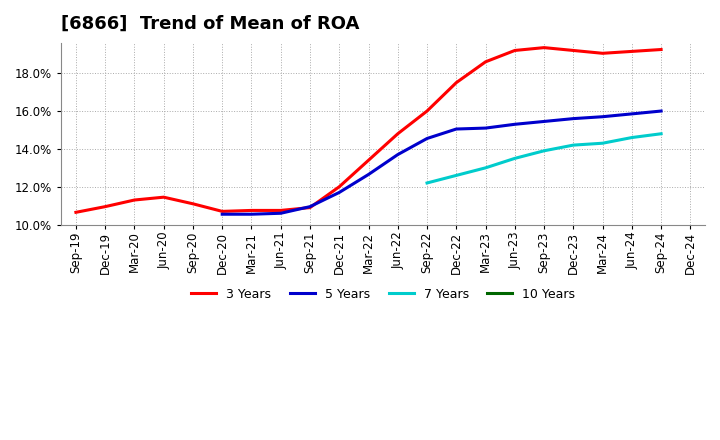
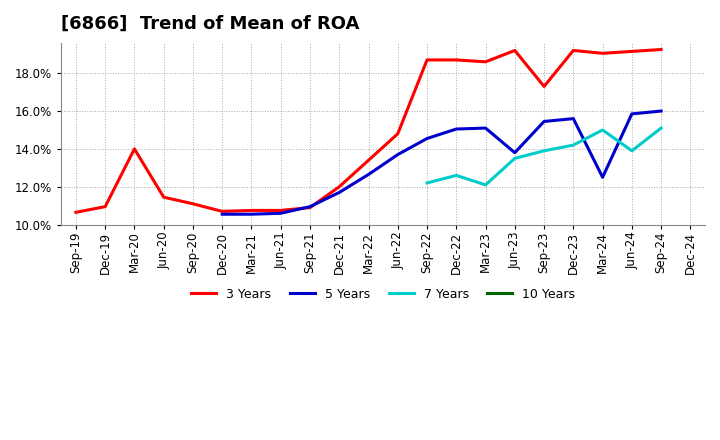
3 Years/Mar-20: 11.3% -> 14.0%
3 Years/Sep-22: 16.0% -> 18.7%
3 Years/Dec-22: 17.5% -> 18.7%
7 Years/Mar-23: 13.0% -> 12.1%
5 Years/Jun-23: 15.3% -> 13.8%
3 Years/Sep-23: 19.4% -> 17.3%
5 Years/Mar-24: 15.7% -> 12.5%
7 Years/Mar-24: 14.3% -> 15.0%
7 Years/Jun-24: 14.6% -> 13.9%
7 Years/Sep-24: 14.8% -> 15.1%
